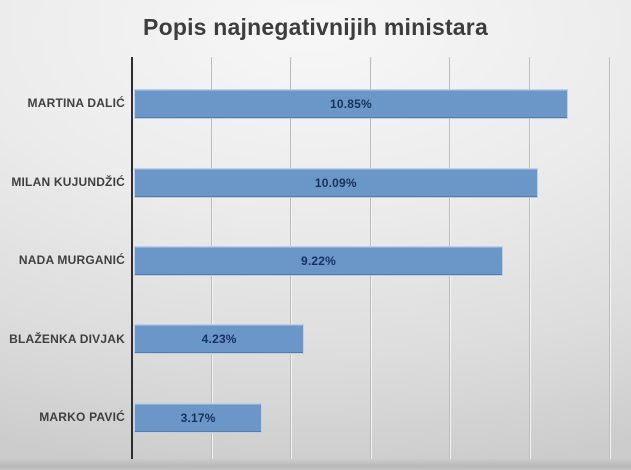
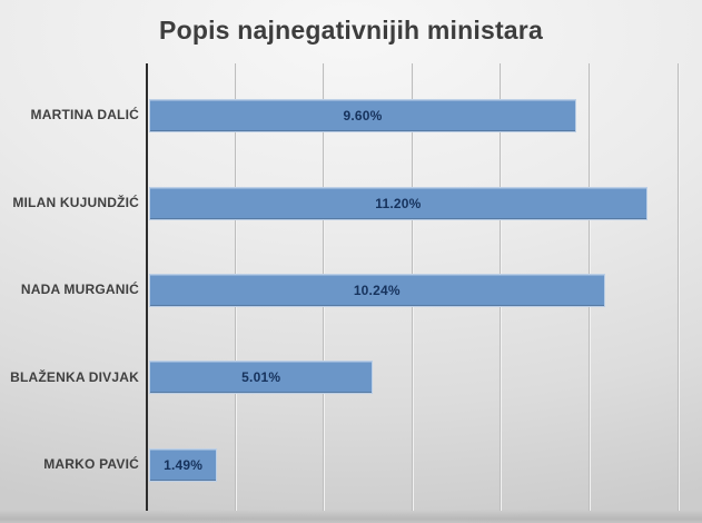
MARTINA DALIĆ: 10.85% -> 9.60%
MILAN KUJUNDŽIĆ: 10.09% -> 11.20%
NADA MURGANIĆ: 9.22% -> 10.24%
BLAŽENKA DIVJAK: 4.23% -> 5.01%
MARKO PAVIĆ: 3.17% -> 1.49%
